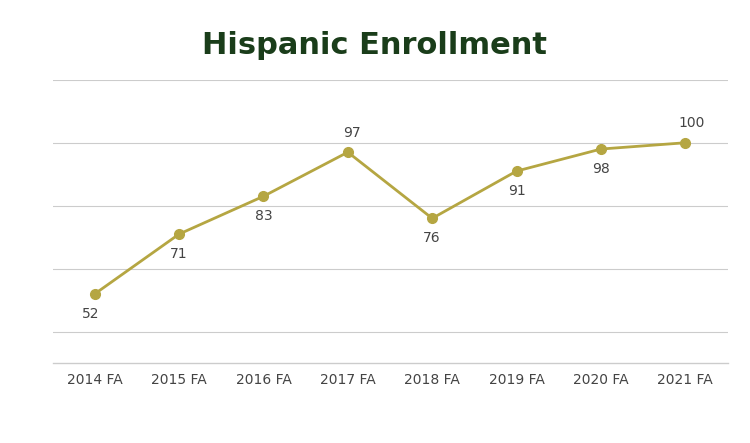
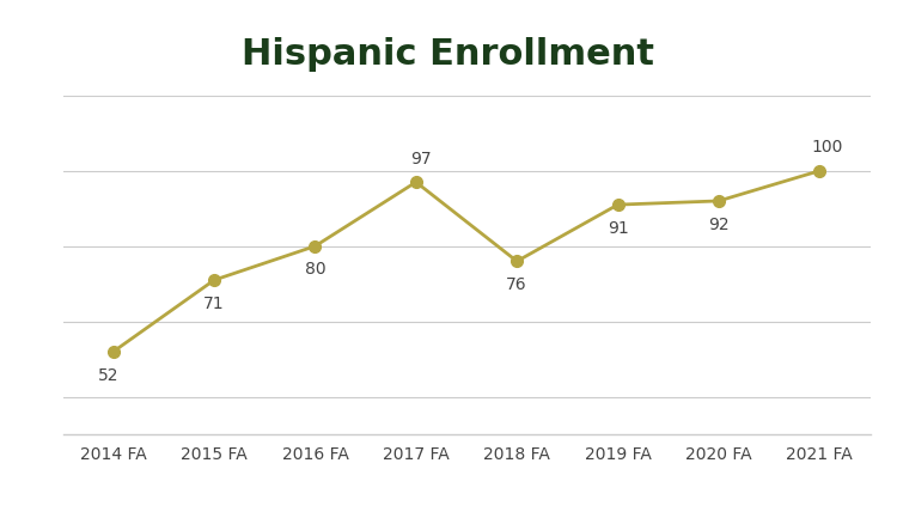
2016 FA: 83 -> 80
2020 FA: 98 -> 92
